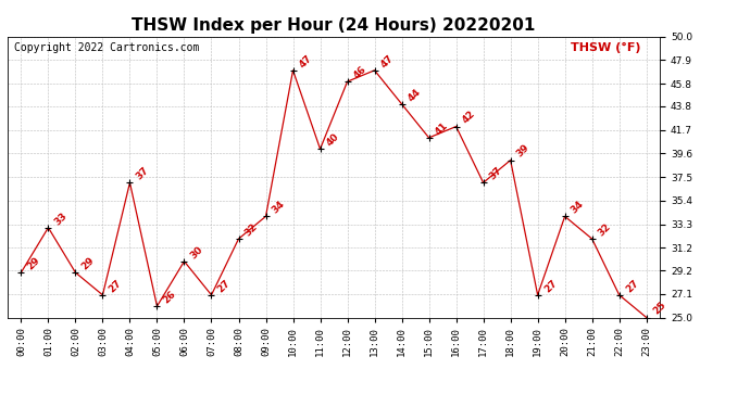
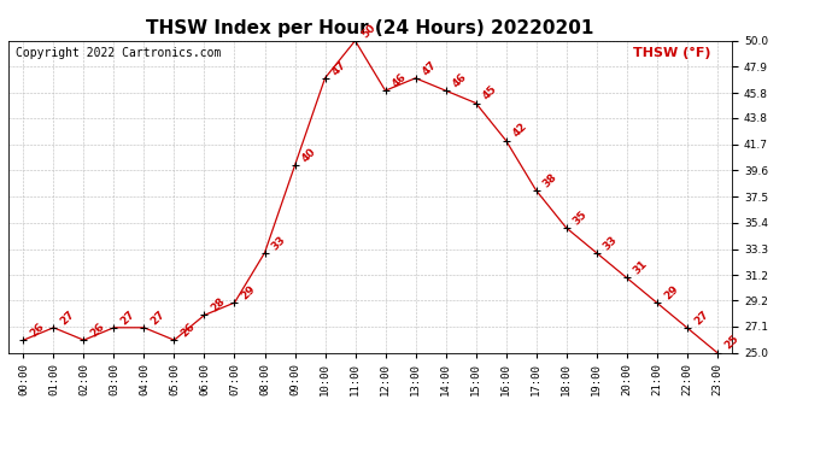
00:00: 29 -> 26
01:00: 33 -> 27
02:00: 29 -> 26
04:00: 37 -> 27
06:00: 30 -> 28
07:00: 27 -> 29
08:00: 32 -> 33
09:00: 34 -> 40
11:00: 40 -> 50
14:00: 44 -> 46
15:00: 41 -> 45
17:00: 37 -> 38
18:00: 39 -> 35
19:00: 27 -> 33
20:00: 34 -> 31
21:00: 32 -> 29
